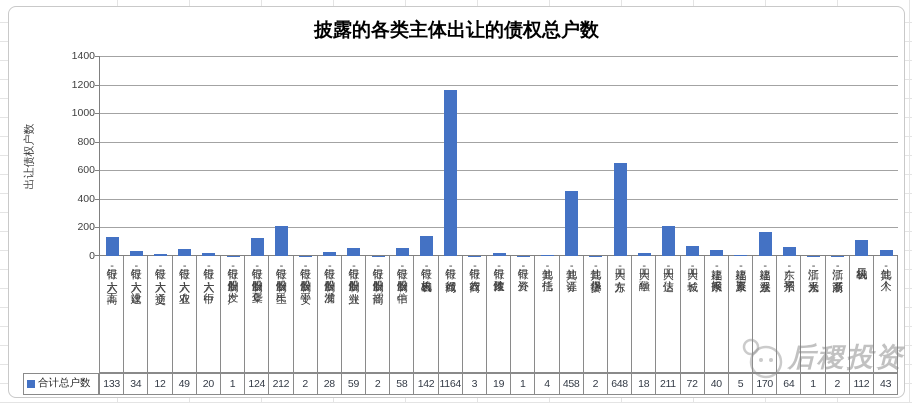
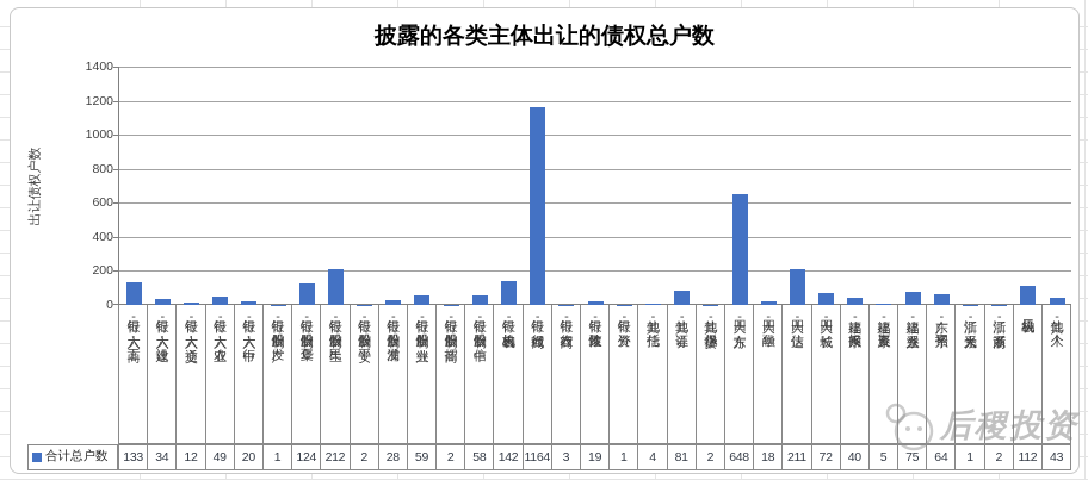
其他-证券: 458 -> 81
福建-兴业系: 170 -> 75
